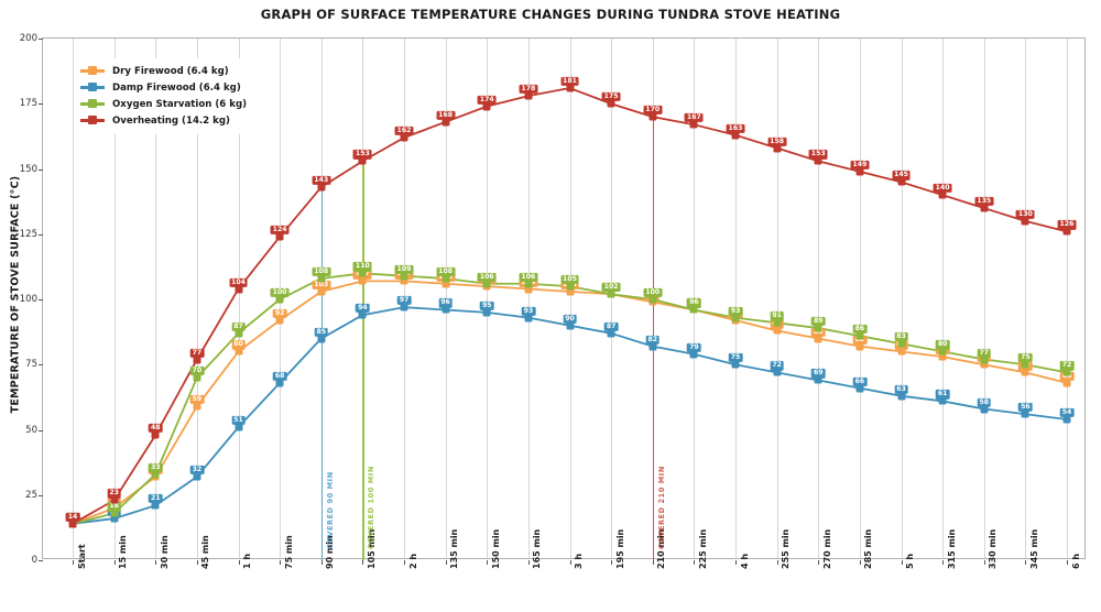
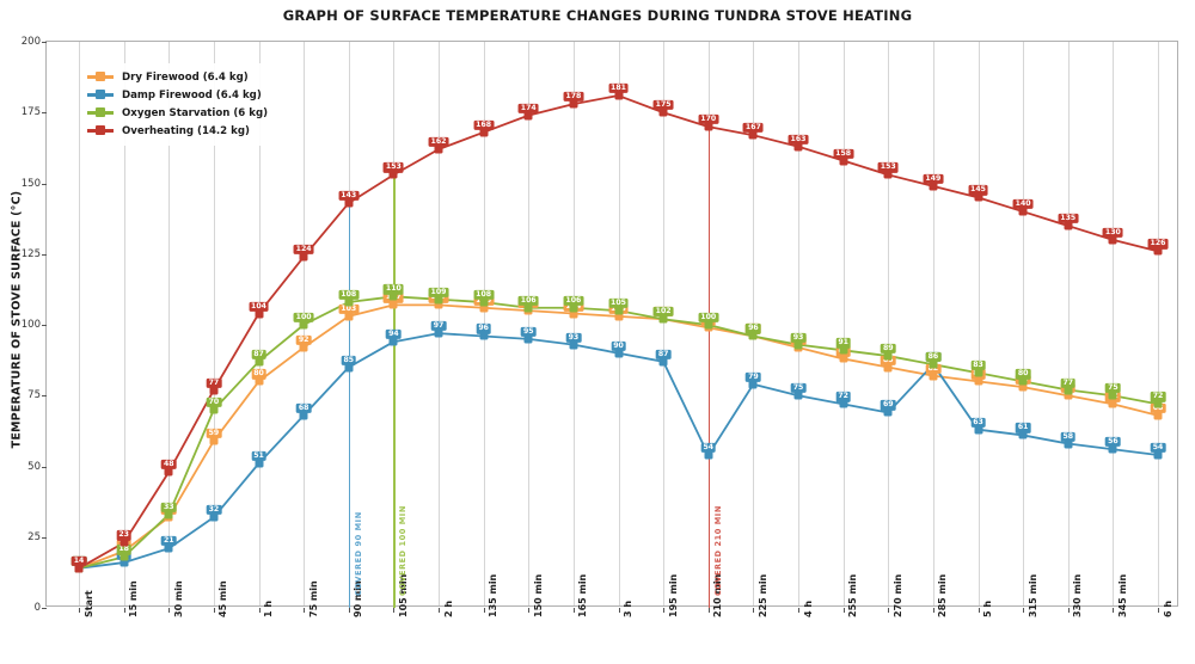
Damp Firewood (6.4 kg)/210 min: 82 -> 54
Damp Firewood (6.4 kg)/285 min: 66 -> 86
